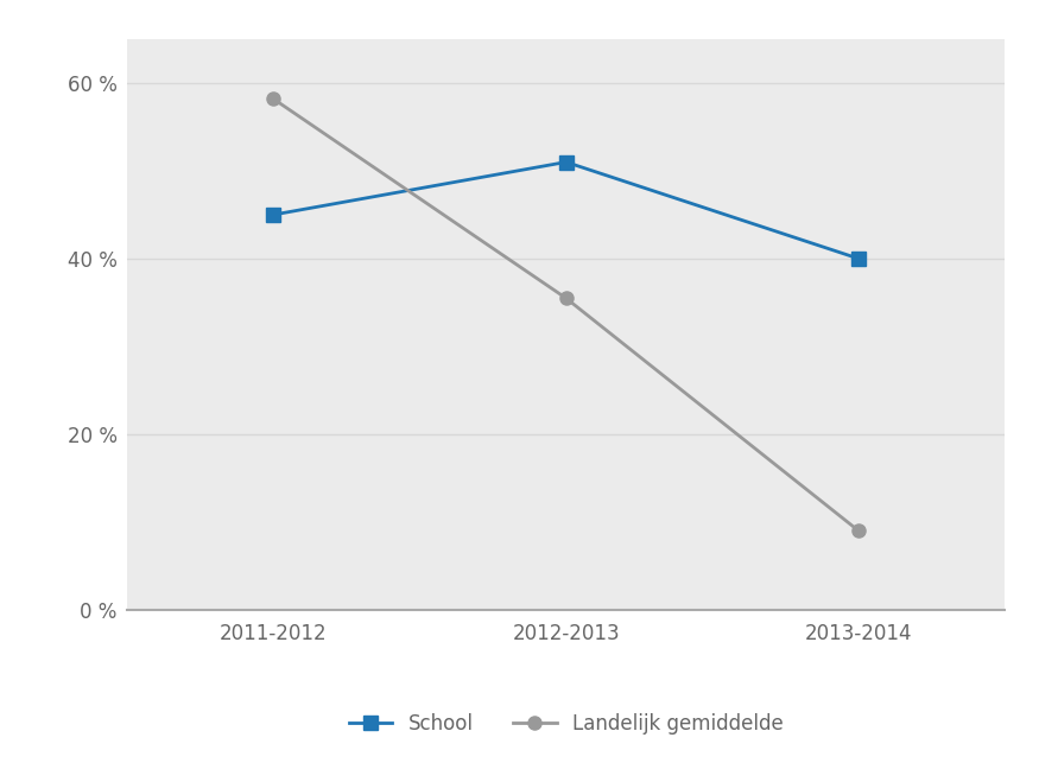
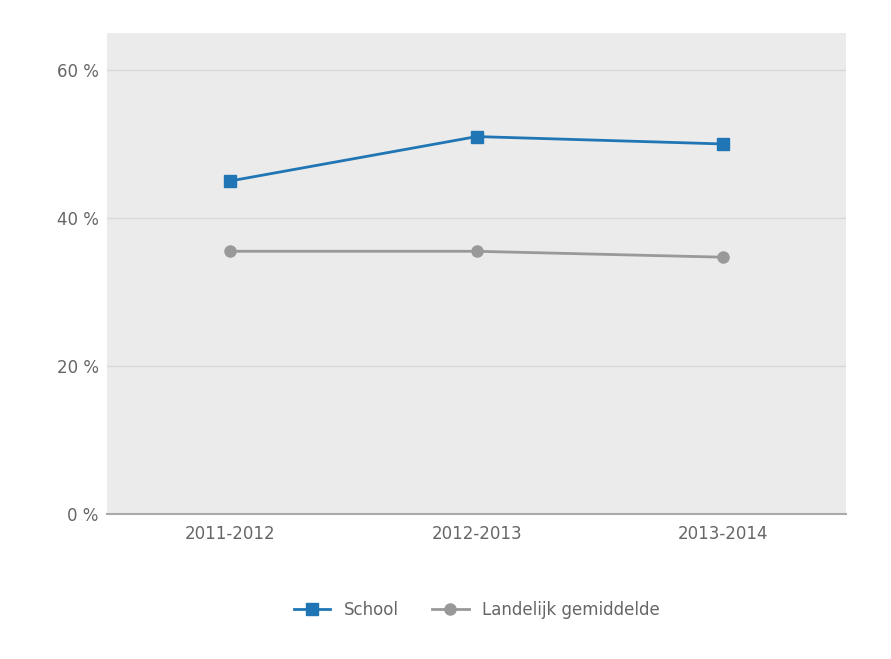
Landelijk gemiddelde/2011-2012: 58.2 % -> 35.5 %
School/2013-2014: 40 % -> 50 %
Landelijk gemiddelde/2013-2014: 9.0 % -> 34.7 %
